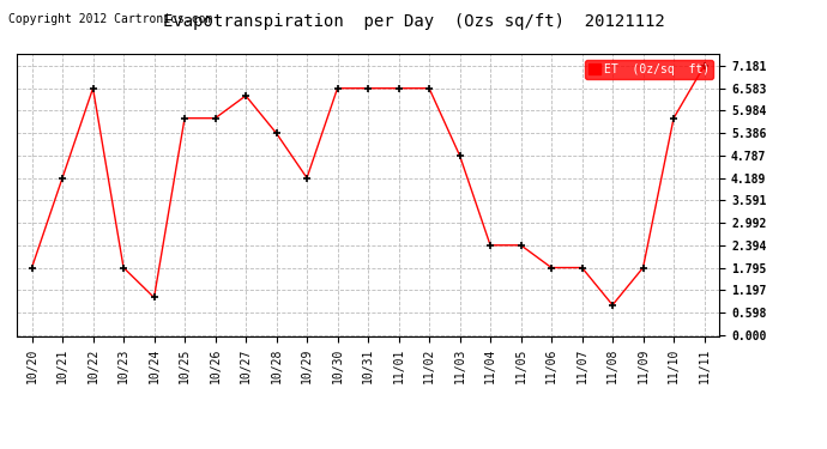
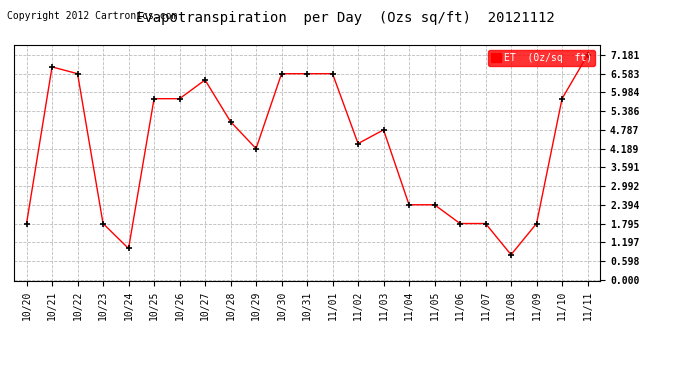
10/21: 4.19 -> 6.80
10/28: 5.38 -> 5.05
11/02: 6.58 -> 4.35
